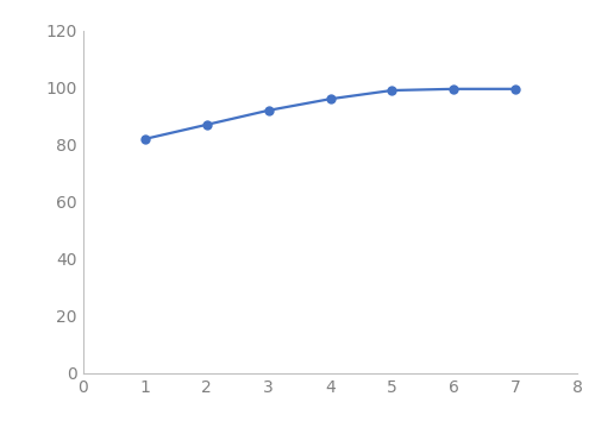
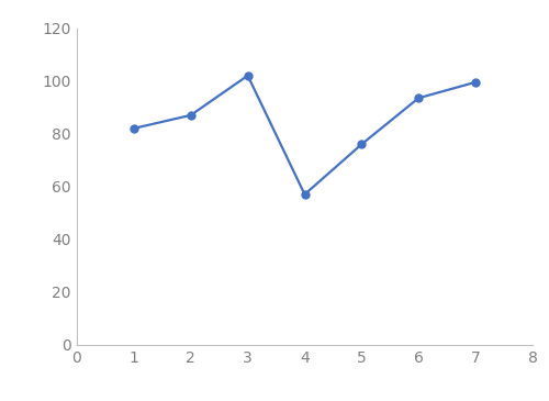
3: 92.0 -> 102.0
4: 96.0 -> 57.0
5: 99.0 -> 76.0
6: 99.5 -> 93.5
